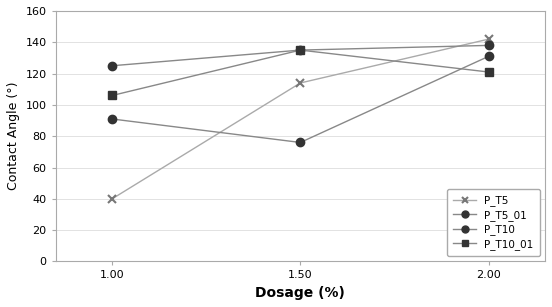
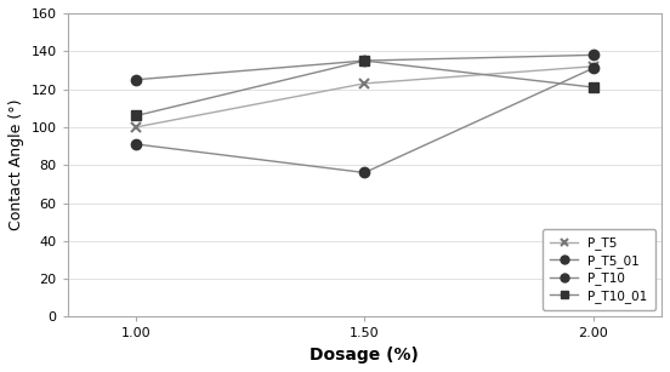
P_T5/1.00: 40 -> 100
P_T5/1.50: 114 -> 123
P_T5/2.00: 142 -> 132
